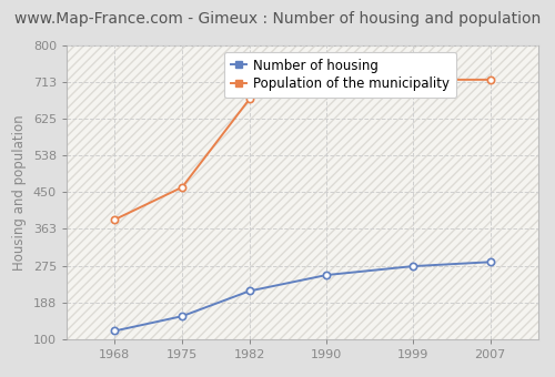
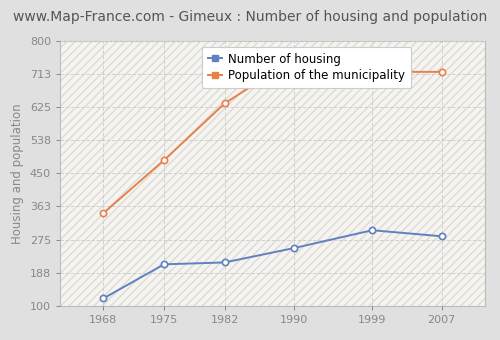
Population of the municipality/1968: 385 -> 345
Number of housing/1975: 155 -> 210
Population of the municipality/1975: 462 -> 485
Population of the municipality/1982: 672 -> 635
Number of housing/1999: 274 -> 300
